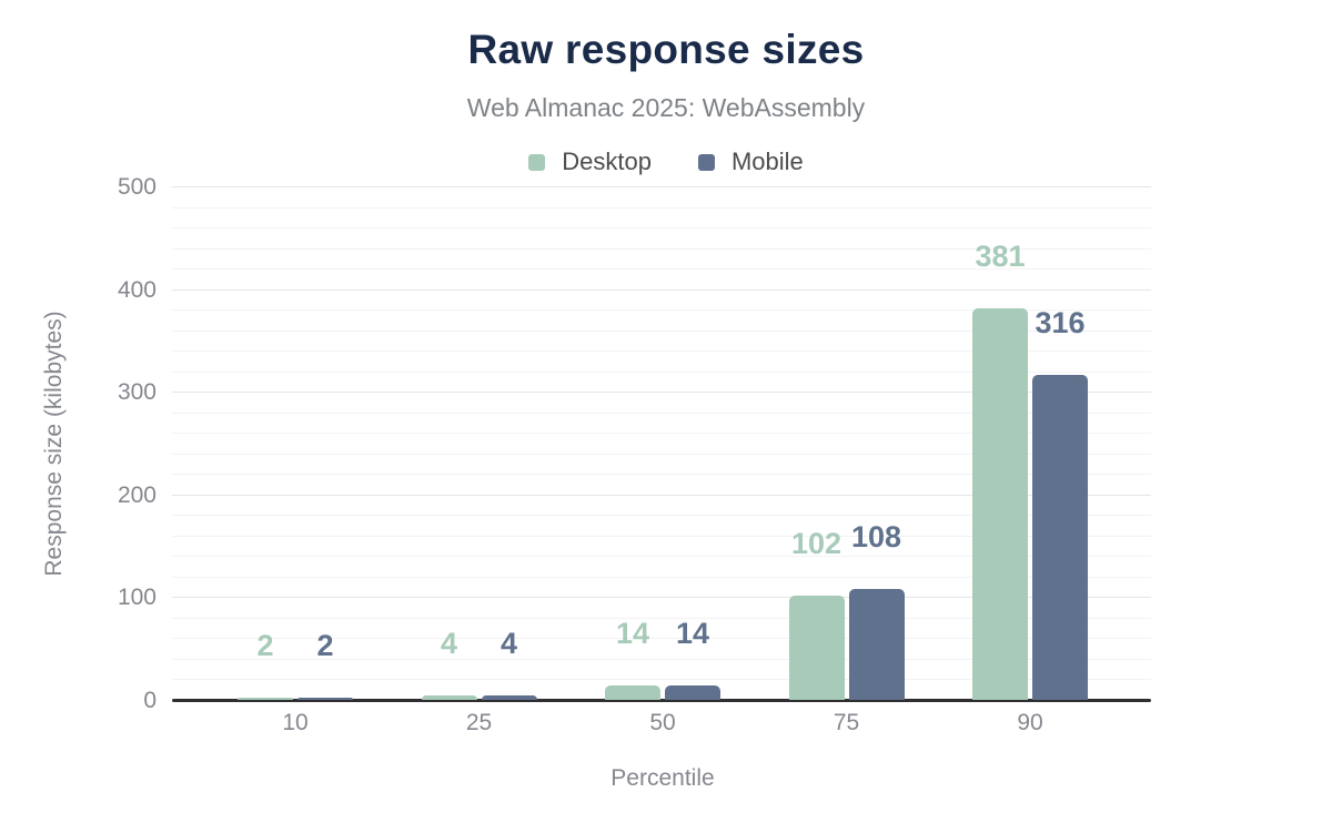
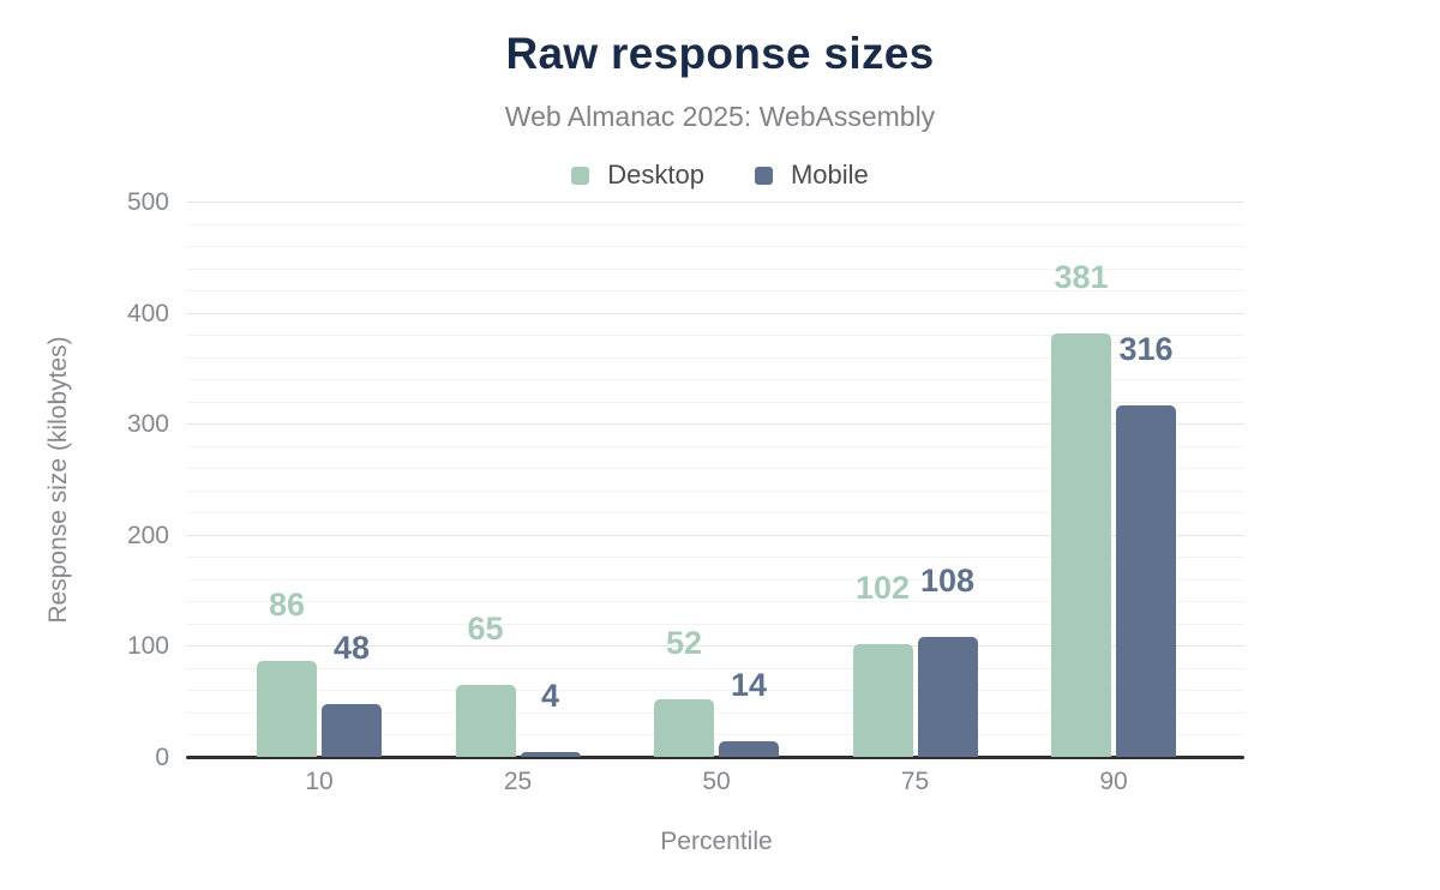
Desktop/10: 2 -> 86
Mobile/10: 2 -> 48
Desktop/25: 4 -> 65
Desktop/50: 14 -> 52
